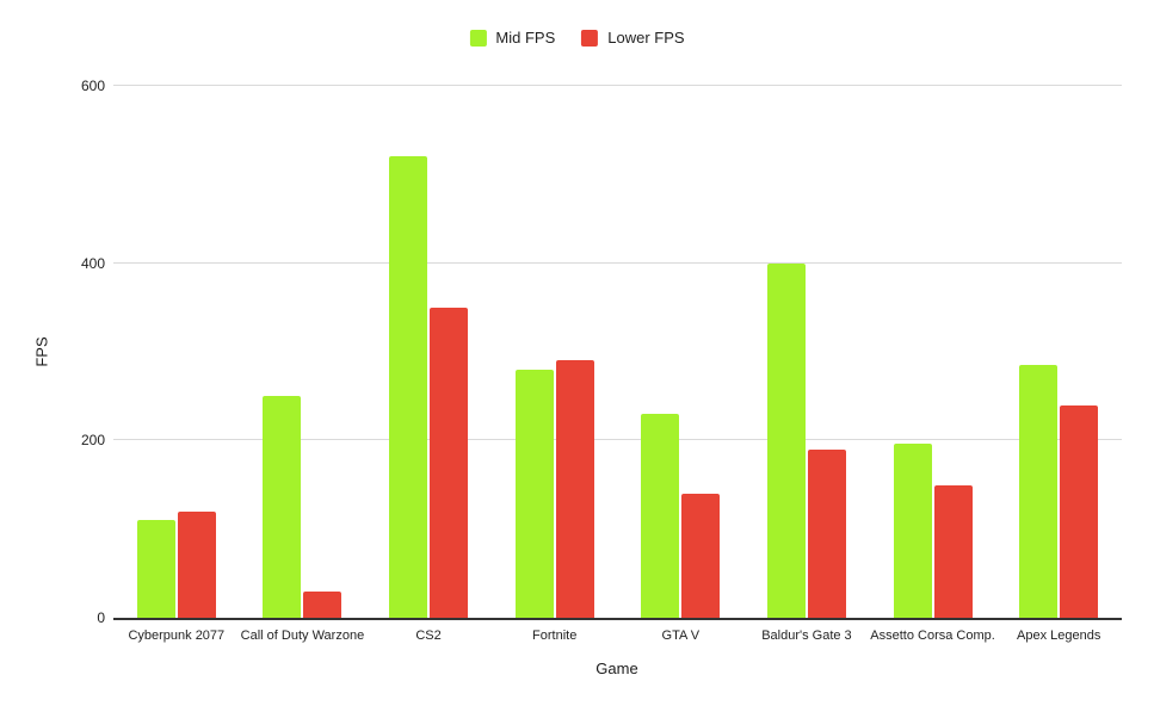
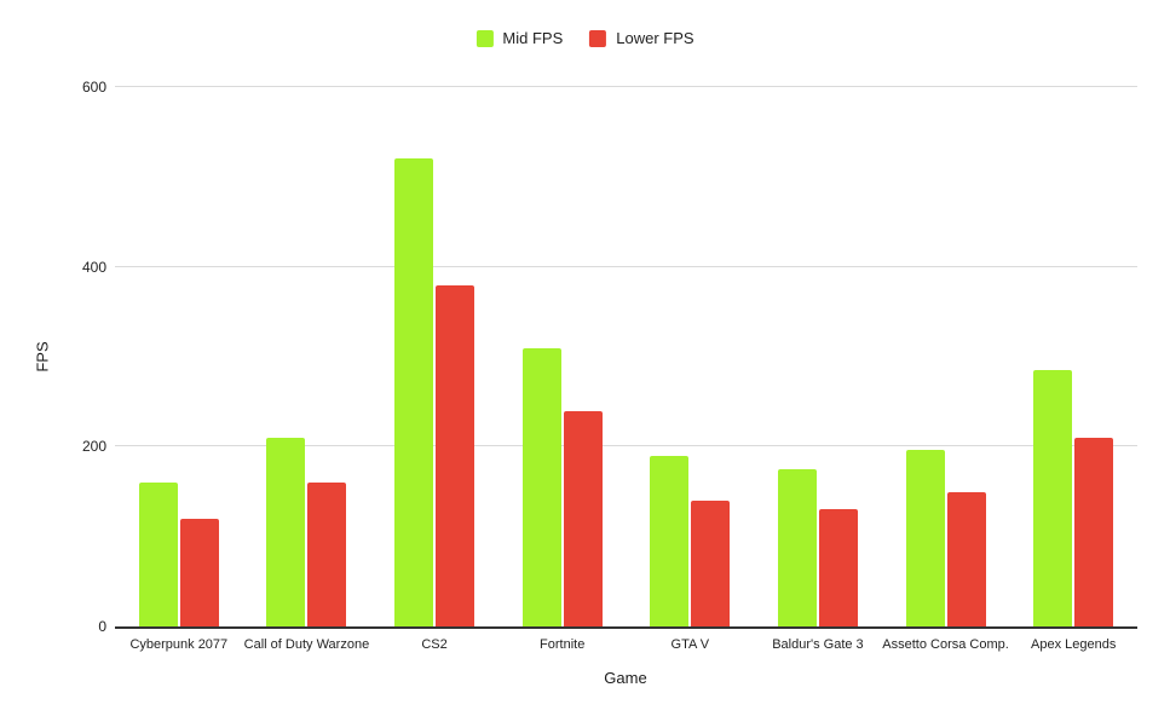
Mid FPS/Cyberpunk 2077: 110 -> 160
Mid FPS/Call of Duty Warzone: 250 -> 210
Lower FPS/Call of Duty Warzone: 30 -> 160
Lower FPS/CS2: 350 -> 380
Mid FPS/Fortnite: 280 -> 310
Lower FPS/Fortnite: 290 -> 240
Mid FPS/GTA V: 230 -> 190
Mid FPS/Baldur's Gate 3: 400 -> 180
Lower FPS/Baldur's Gate 3: 190 -> 130
Lower FPS/Apex Legends: 240 -> 210
